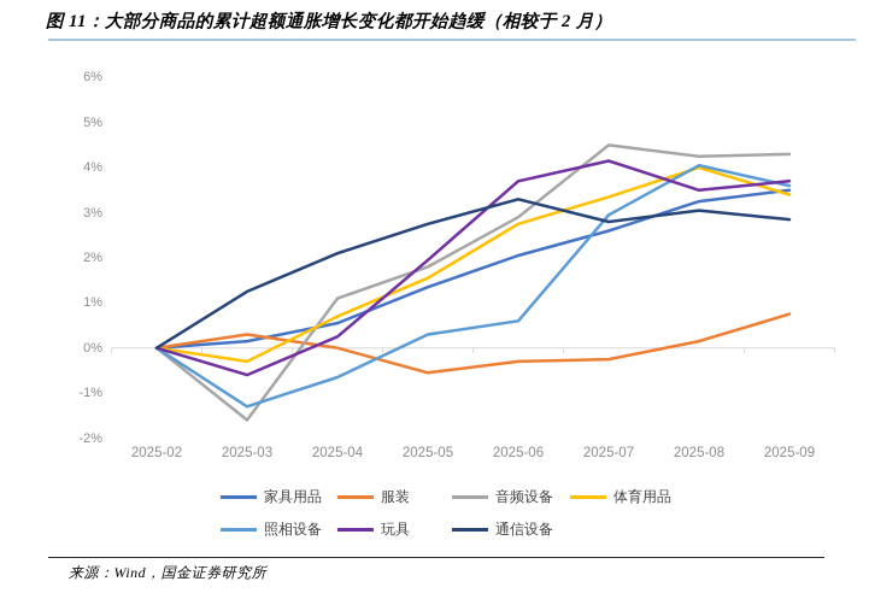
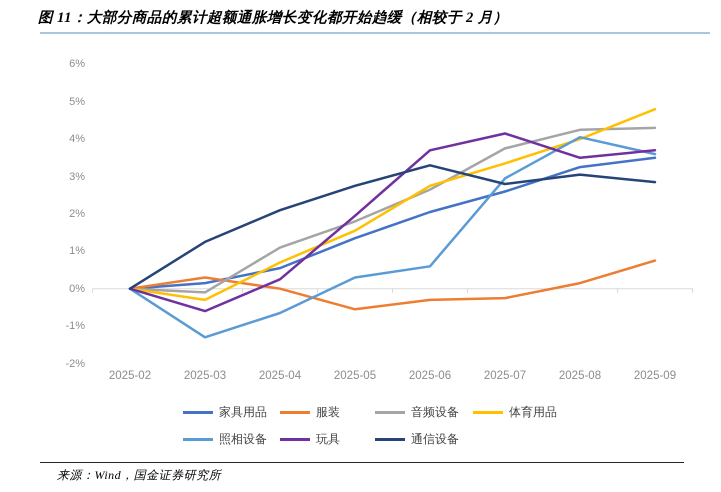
音频设备/2025-03: -1.6% -> -0.1%
音频设备/2025-06: 2.9% -> 2.6%
音频设备/2025-07: 4.5% -> 3.8%
体育用品/2025-09: 3.4% -> 4.8%
